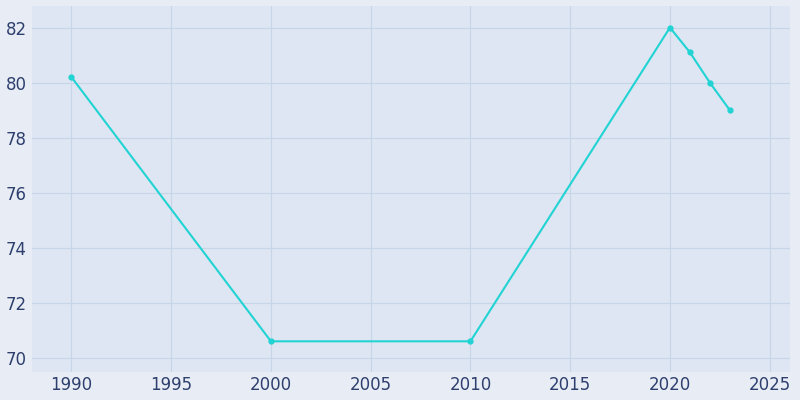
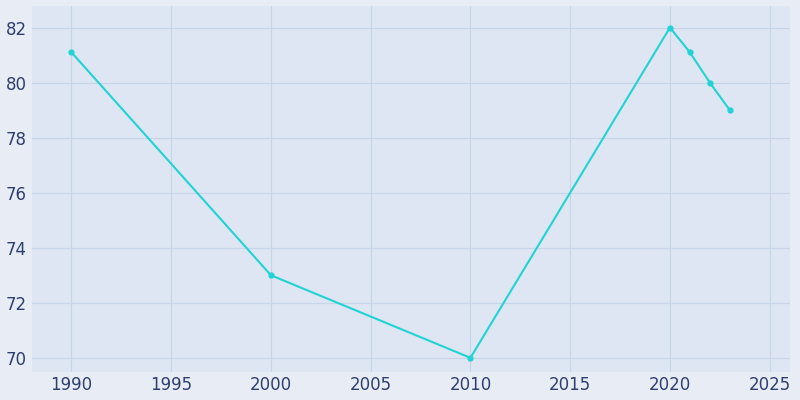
1990: 80.2 -> 81.1
2000: 70.6 -> 73.0
2010: 70.6 -> 70.0
